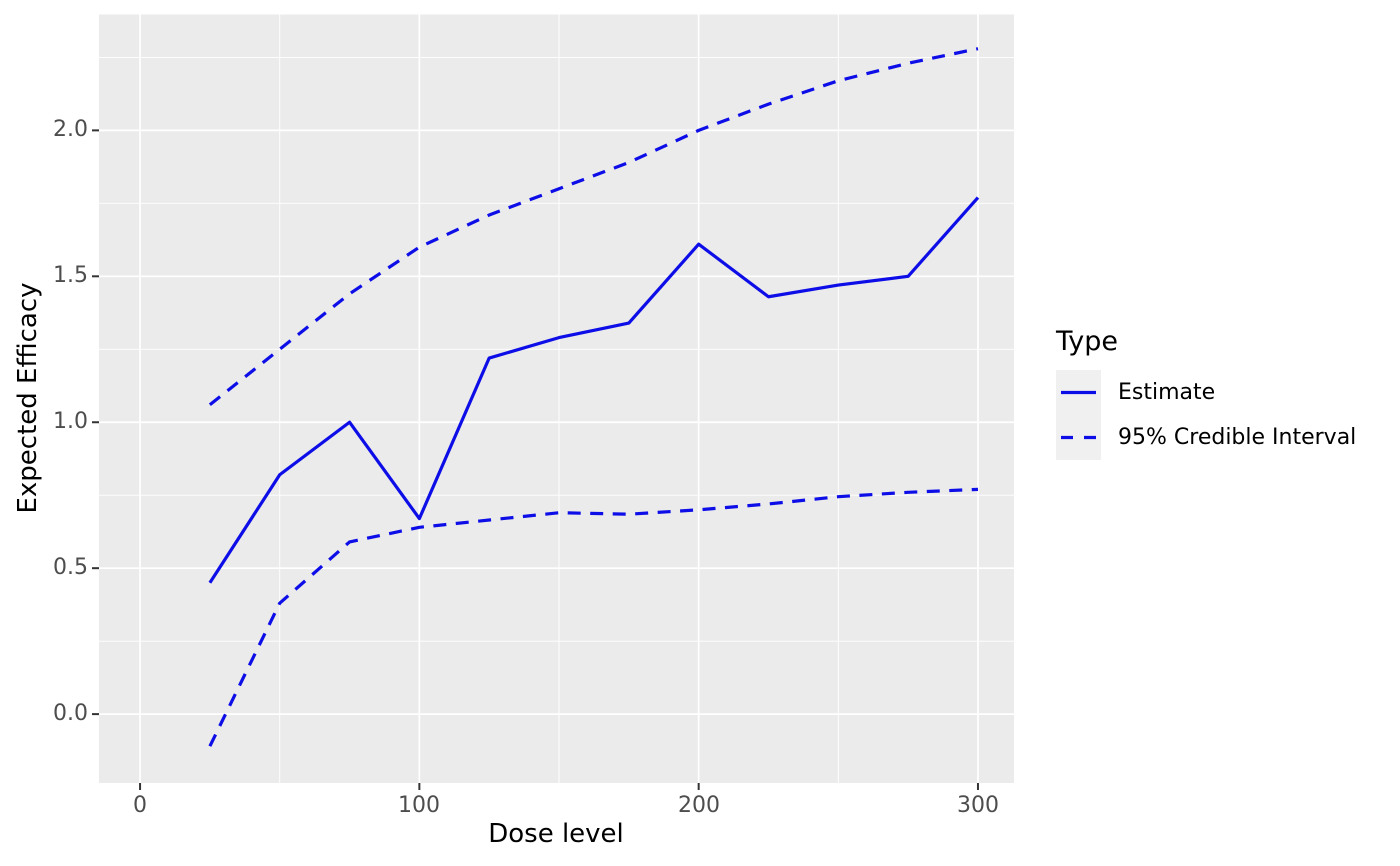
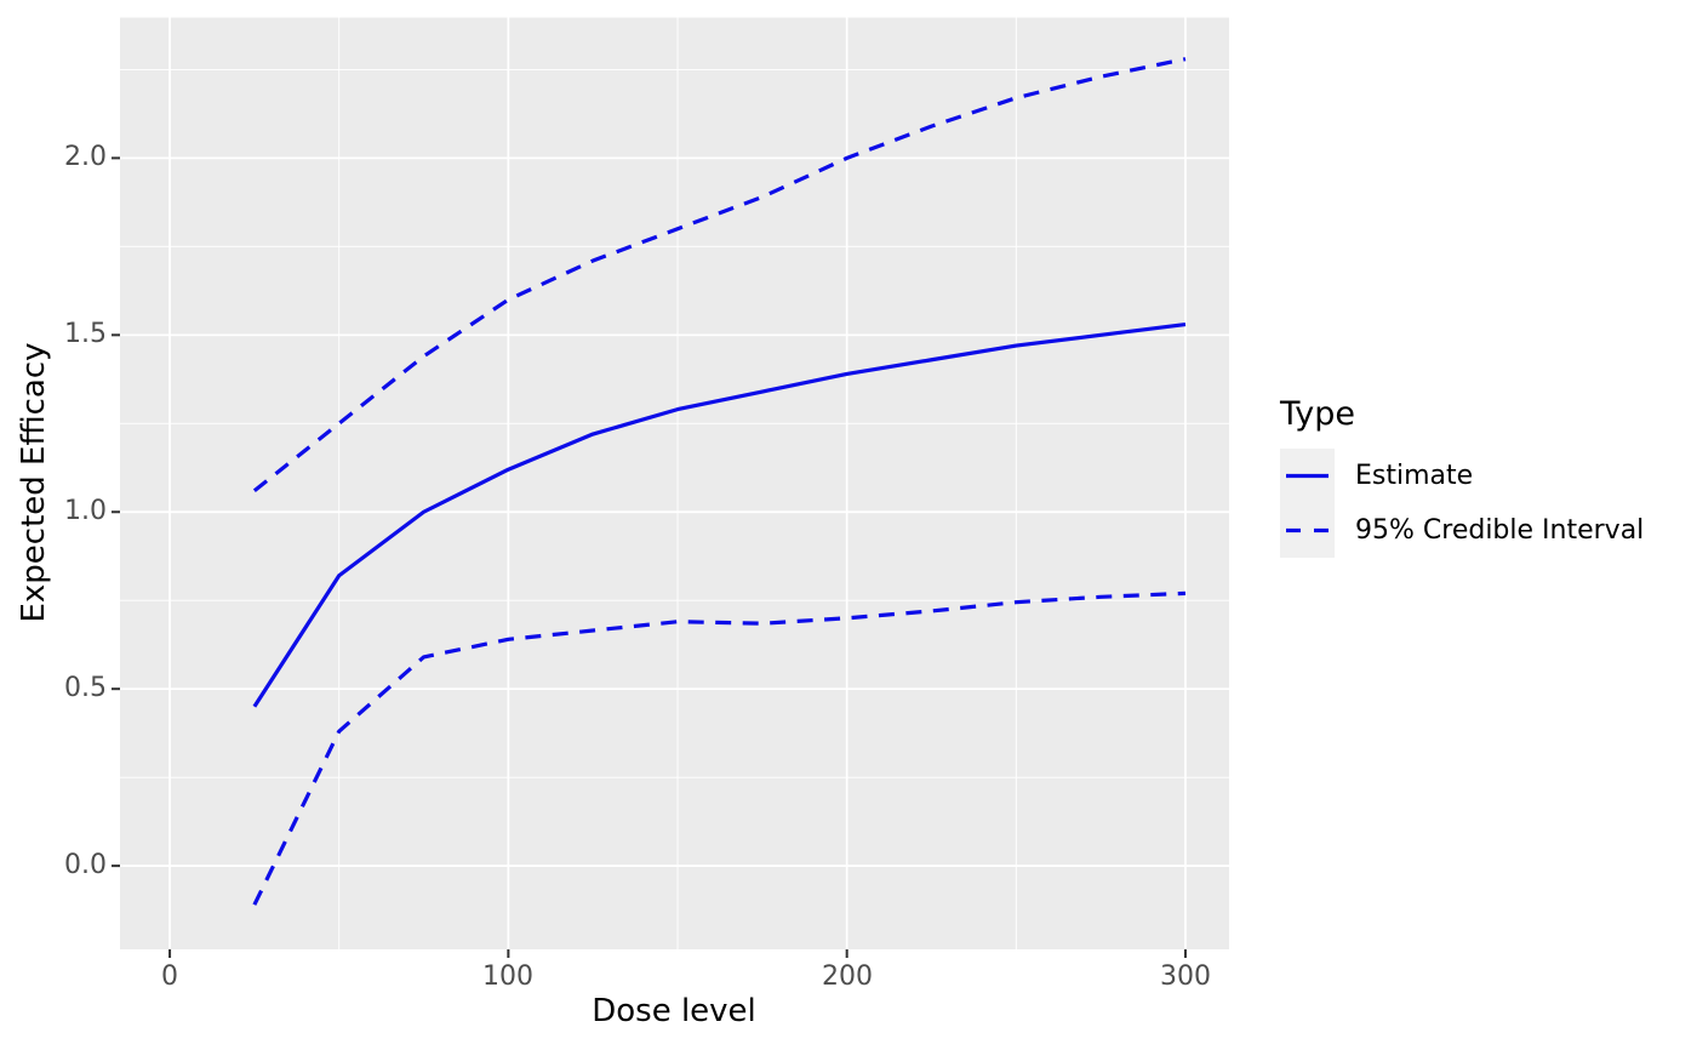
Estimate/100: 0.67 -> 1.12
Estimate/200: 1.61 -> 1.39
Estimate/300: 1.77 -> 1.53
